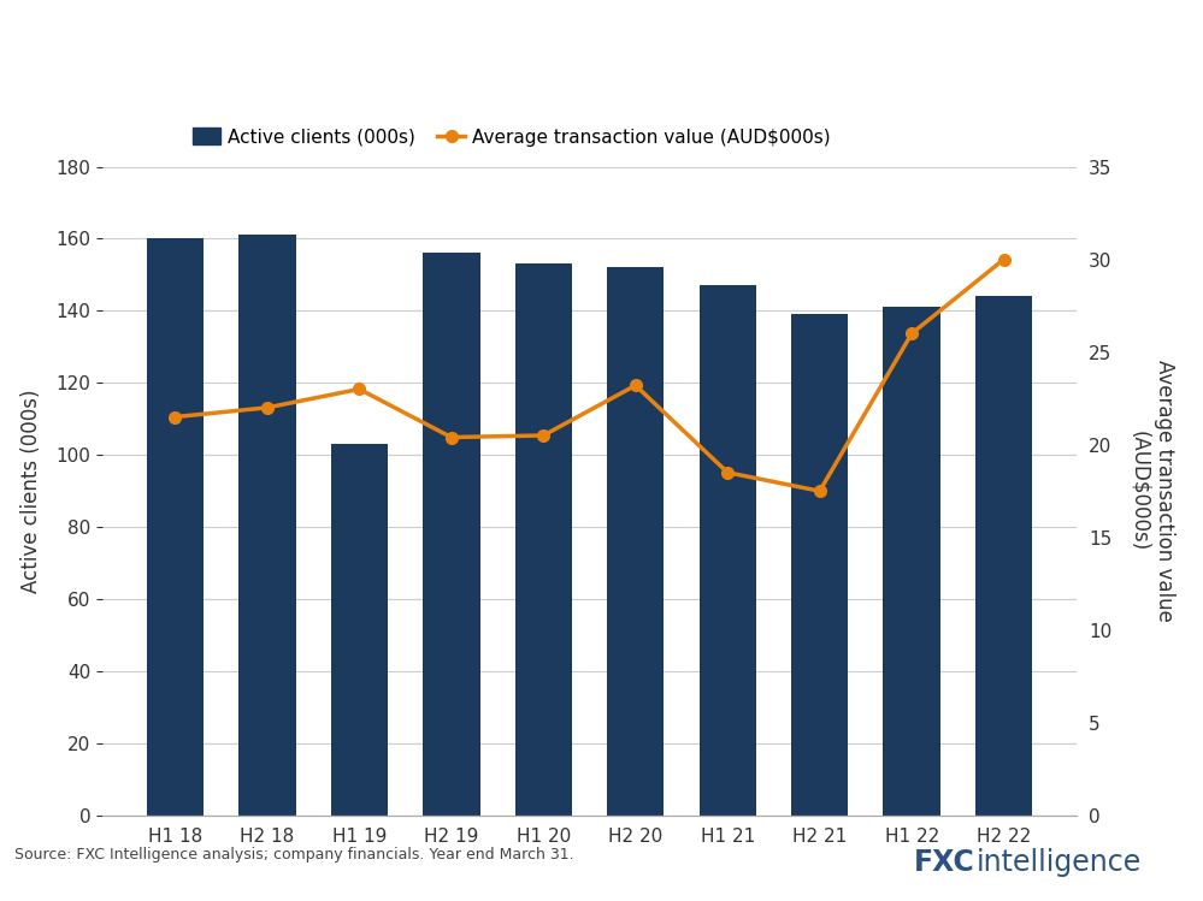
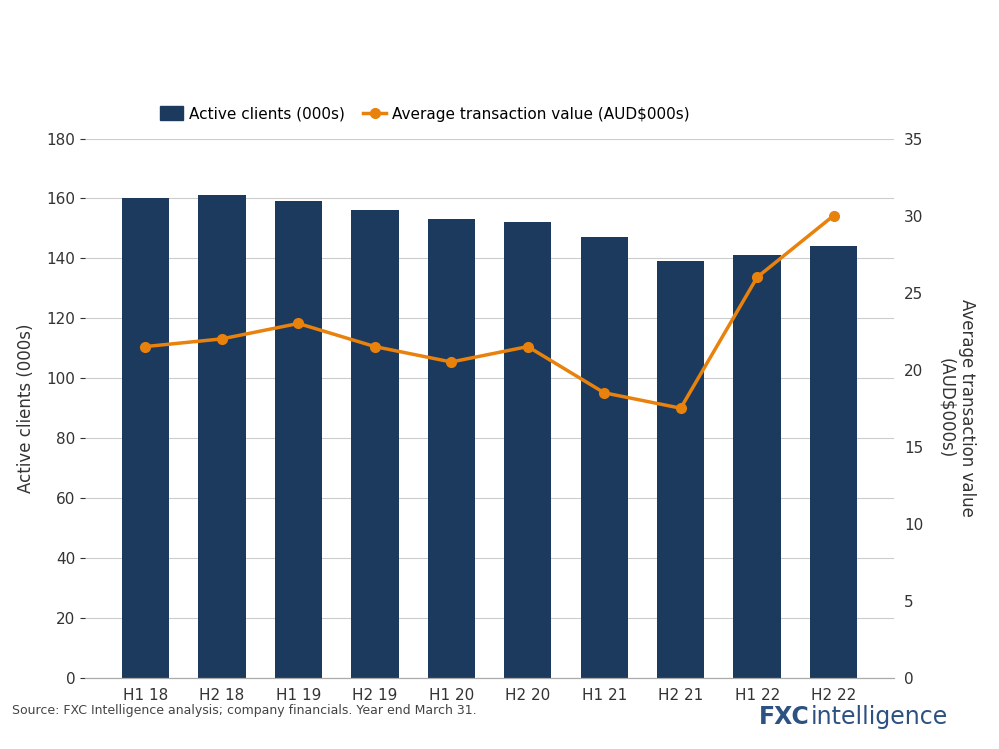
Active clients (000s)/H1 19: 103 -> 159
Average transaction value (AUD$000s)/H2 19: 20.4 -> 21.5
Average transaction value (AUD$000s)/H2 20: 23.2 -> 21.5
